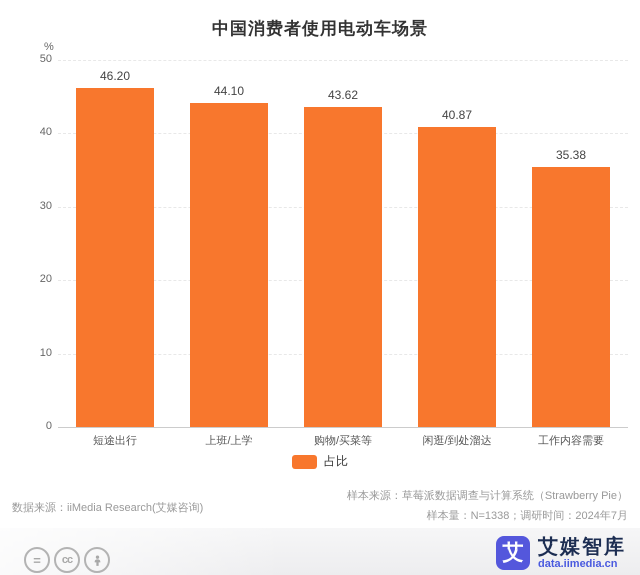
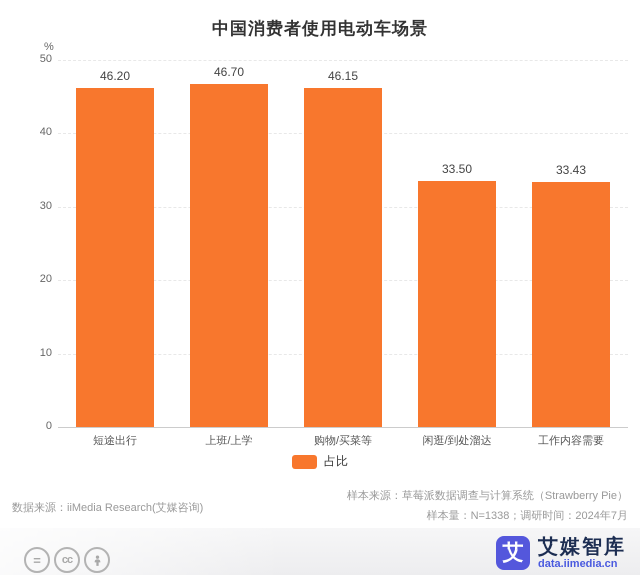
上班/上学: 44.10 -> 46.70
购物/买菜等: 43.62 -> 46.15
闲逛/到处溜达: 40.87 -> 33.50
工作内容需要: 35.38 -> 33.43
